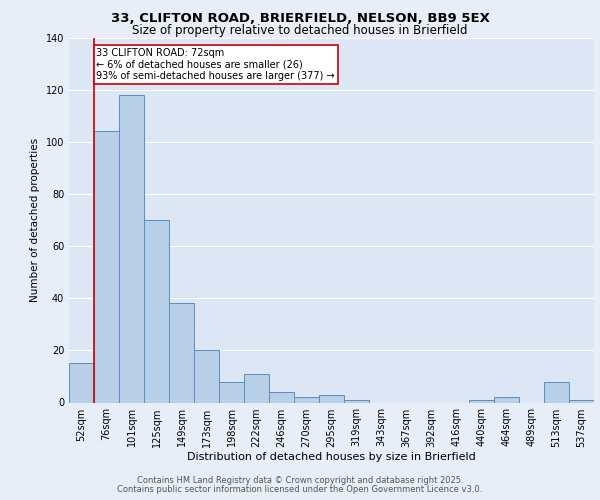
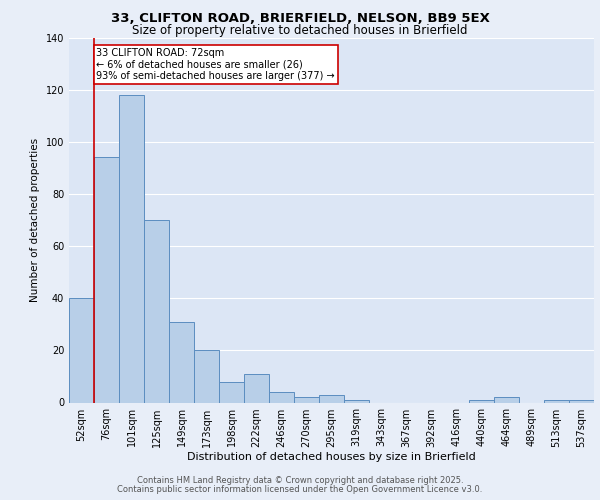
52sqm: 15 -> 40
76sqm: 104 -> 94
149sqm: 38 -> 31
513sqm: 8 -> 1
